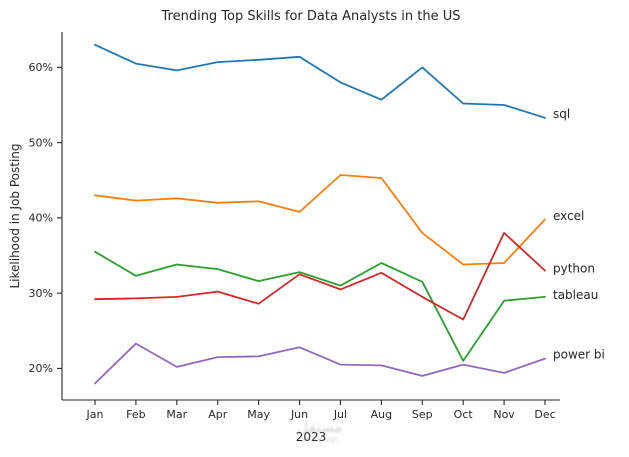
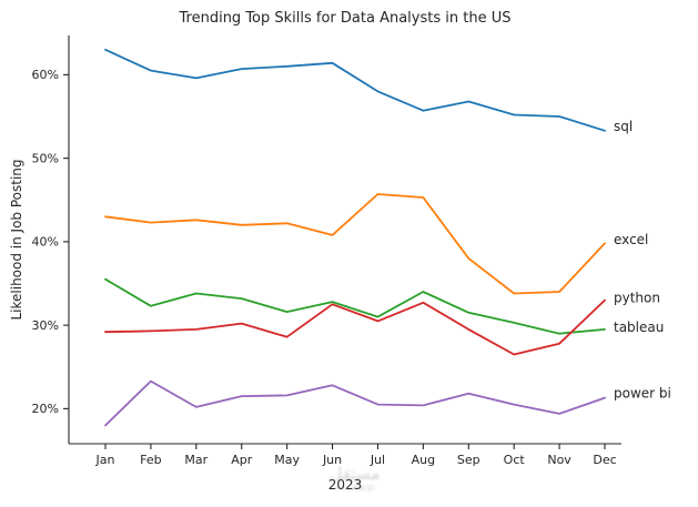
sql/Sep: 60% -> 57%
power bi/Sep: 19% -> 22%
python/Oct: 21% -> 30%
tableau/Nov: 38% -> 28%
